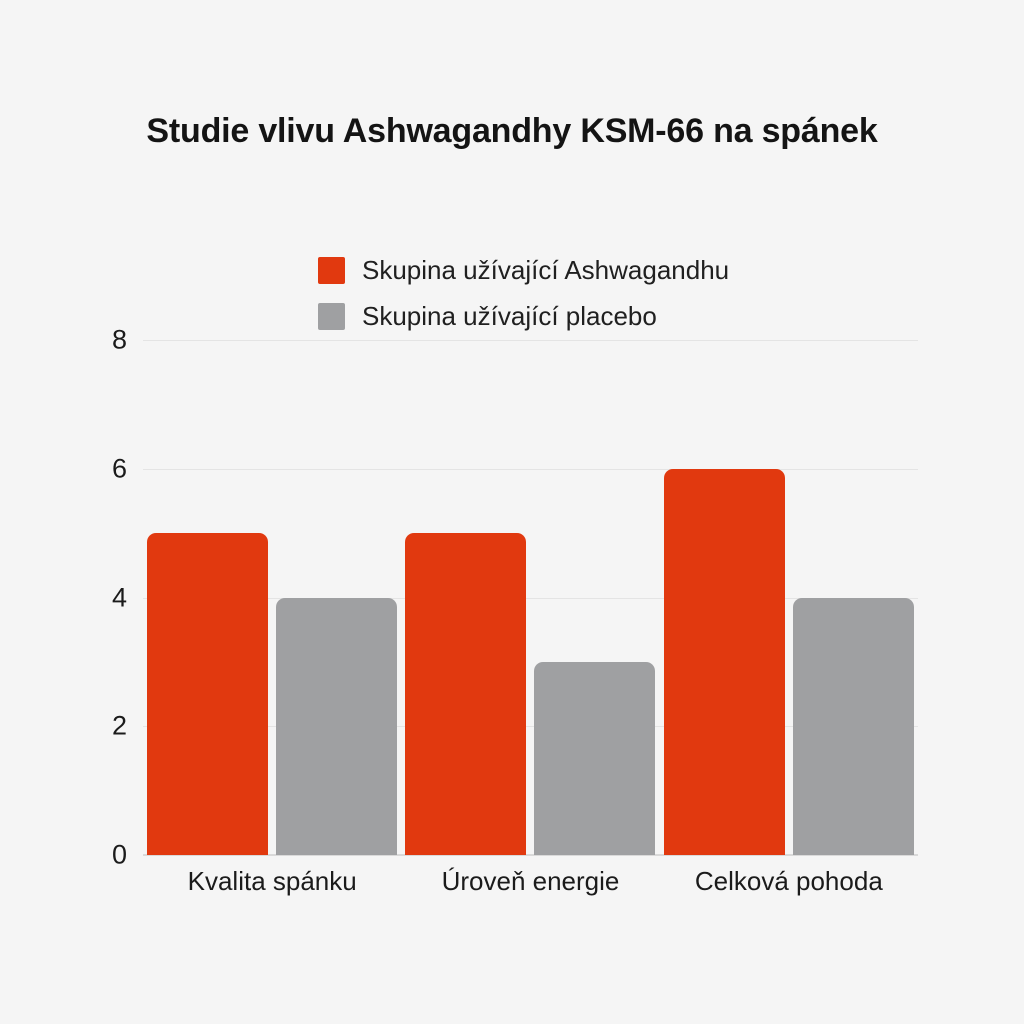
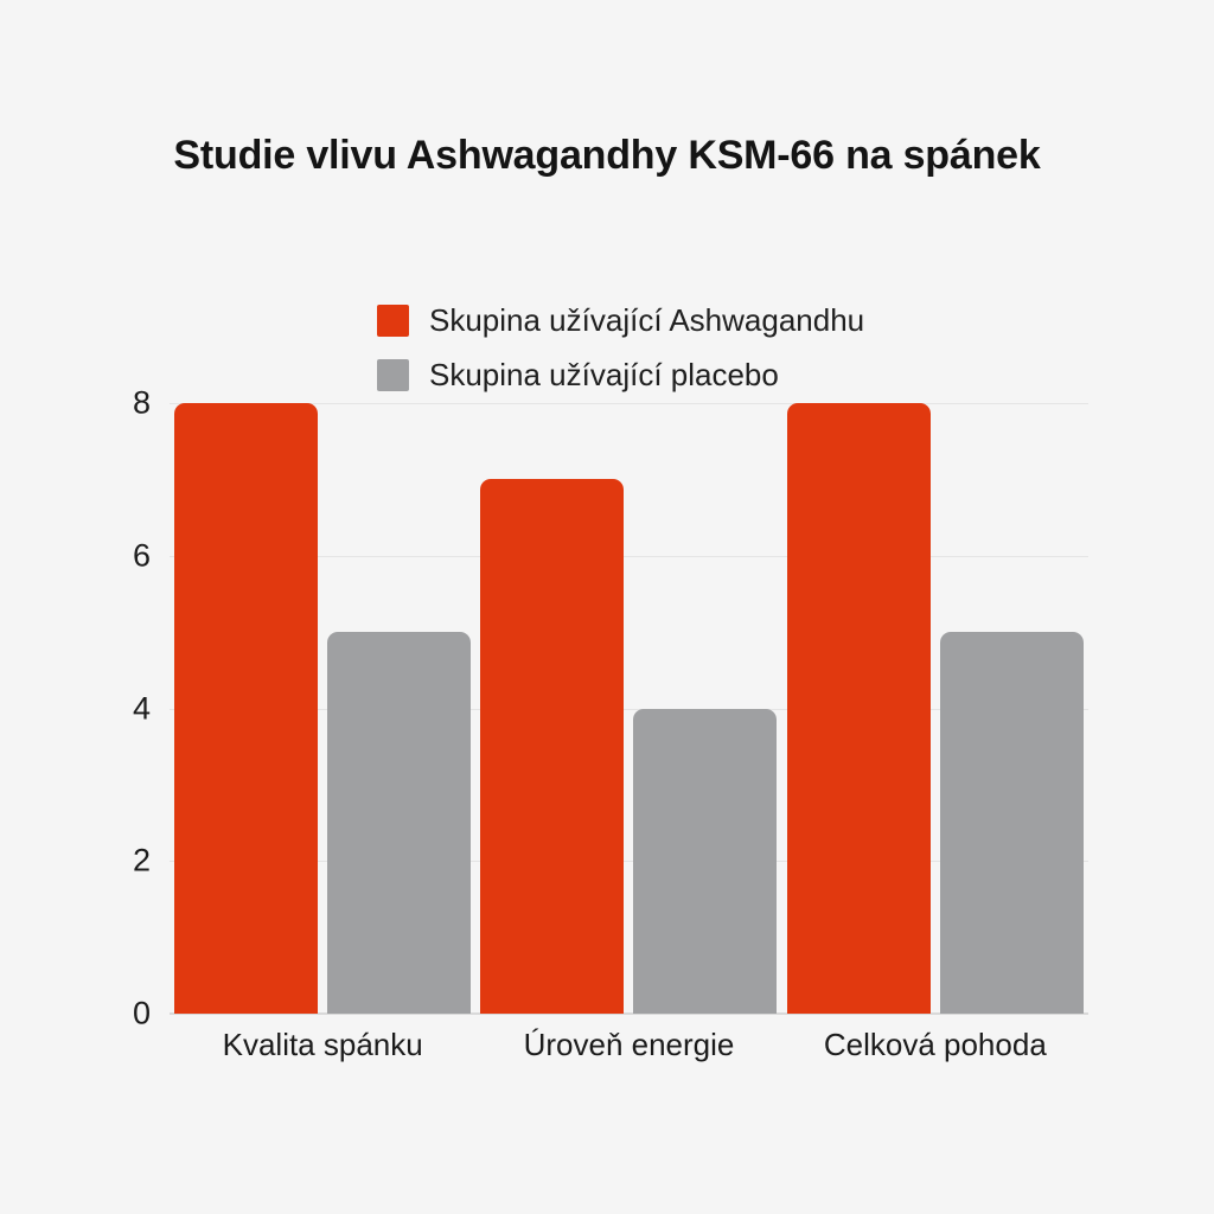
Skupina užívající Ashwagandhu/Kvalita spánku: 5 -> 8
Skupina užívající placebo/Kvalita spánku: 4 -> 5
Skupina užívající Ashwagandhu/Úroveň energie: 5 -> 7
Skupina užívající placebo/Úroveň energie: 3 -> 4
Skupina užívající Ashwagandhu/Celková pohoda: 6 -> 8
Skupina užívající placebo/Celková pohoda: 4 -> 5
